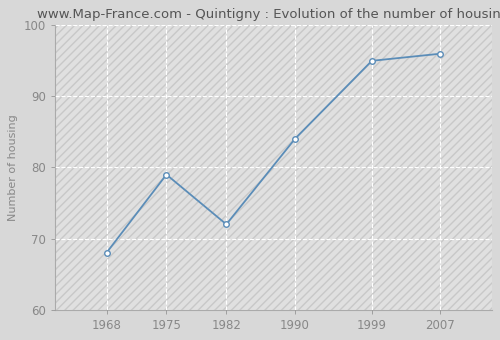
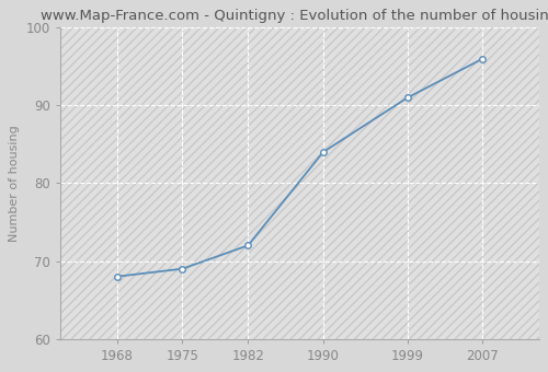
1975: 79 -> 69
1999: 95 -> 91
